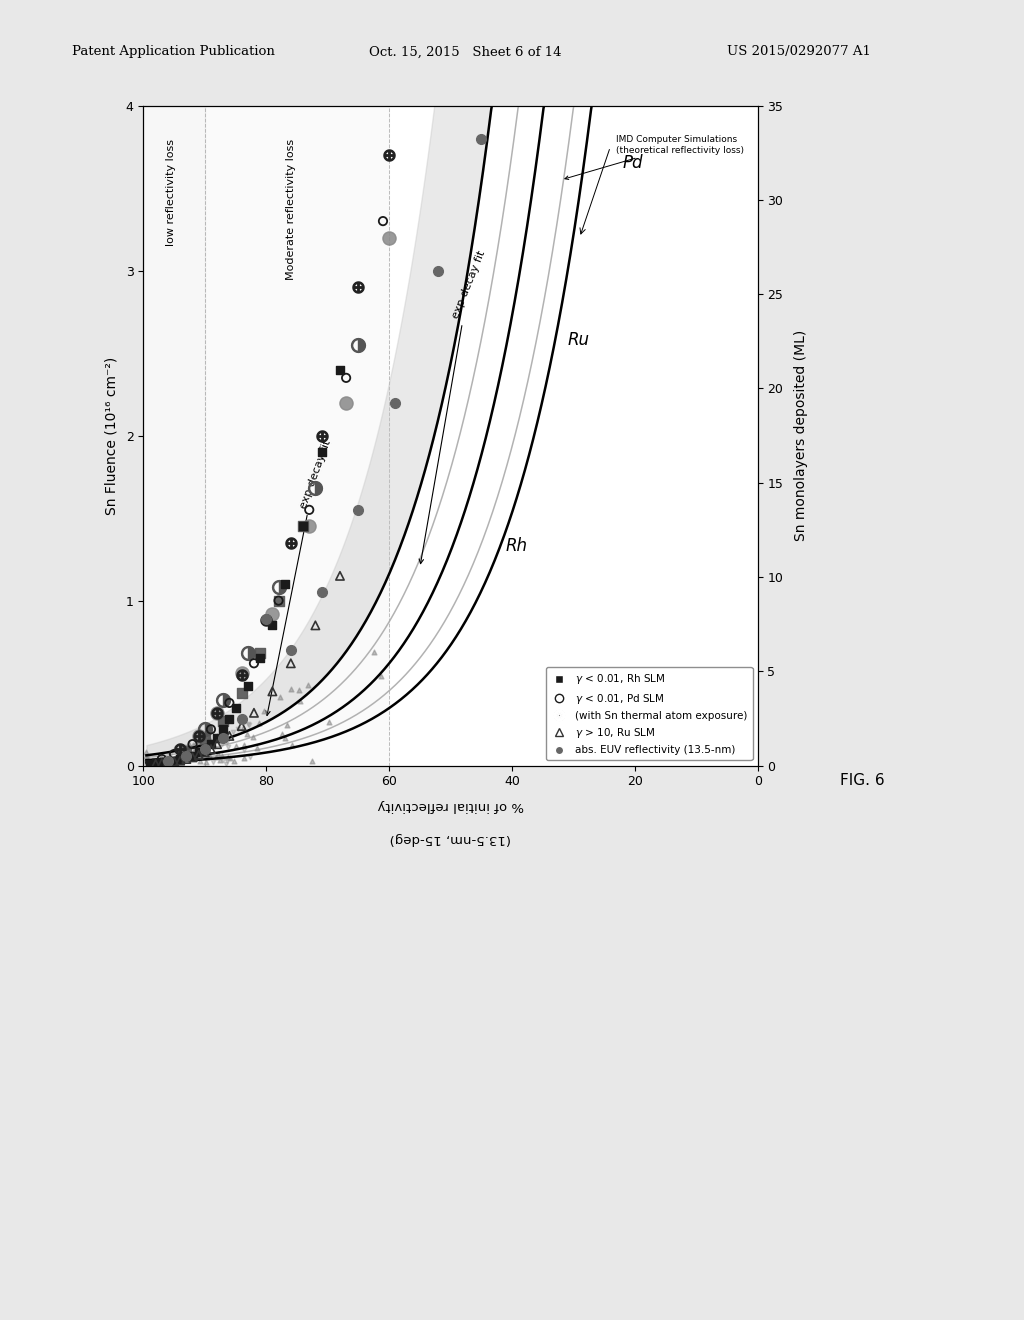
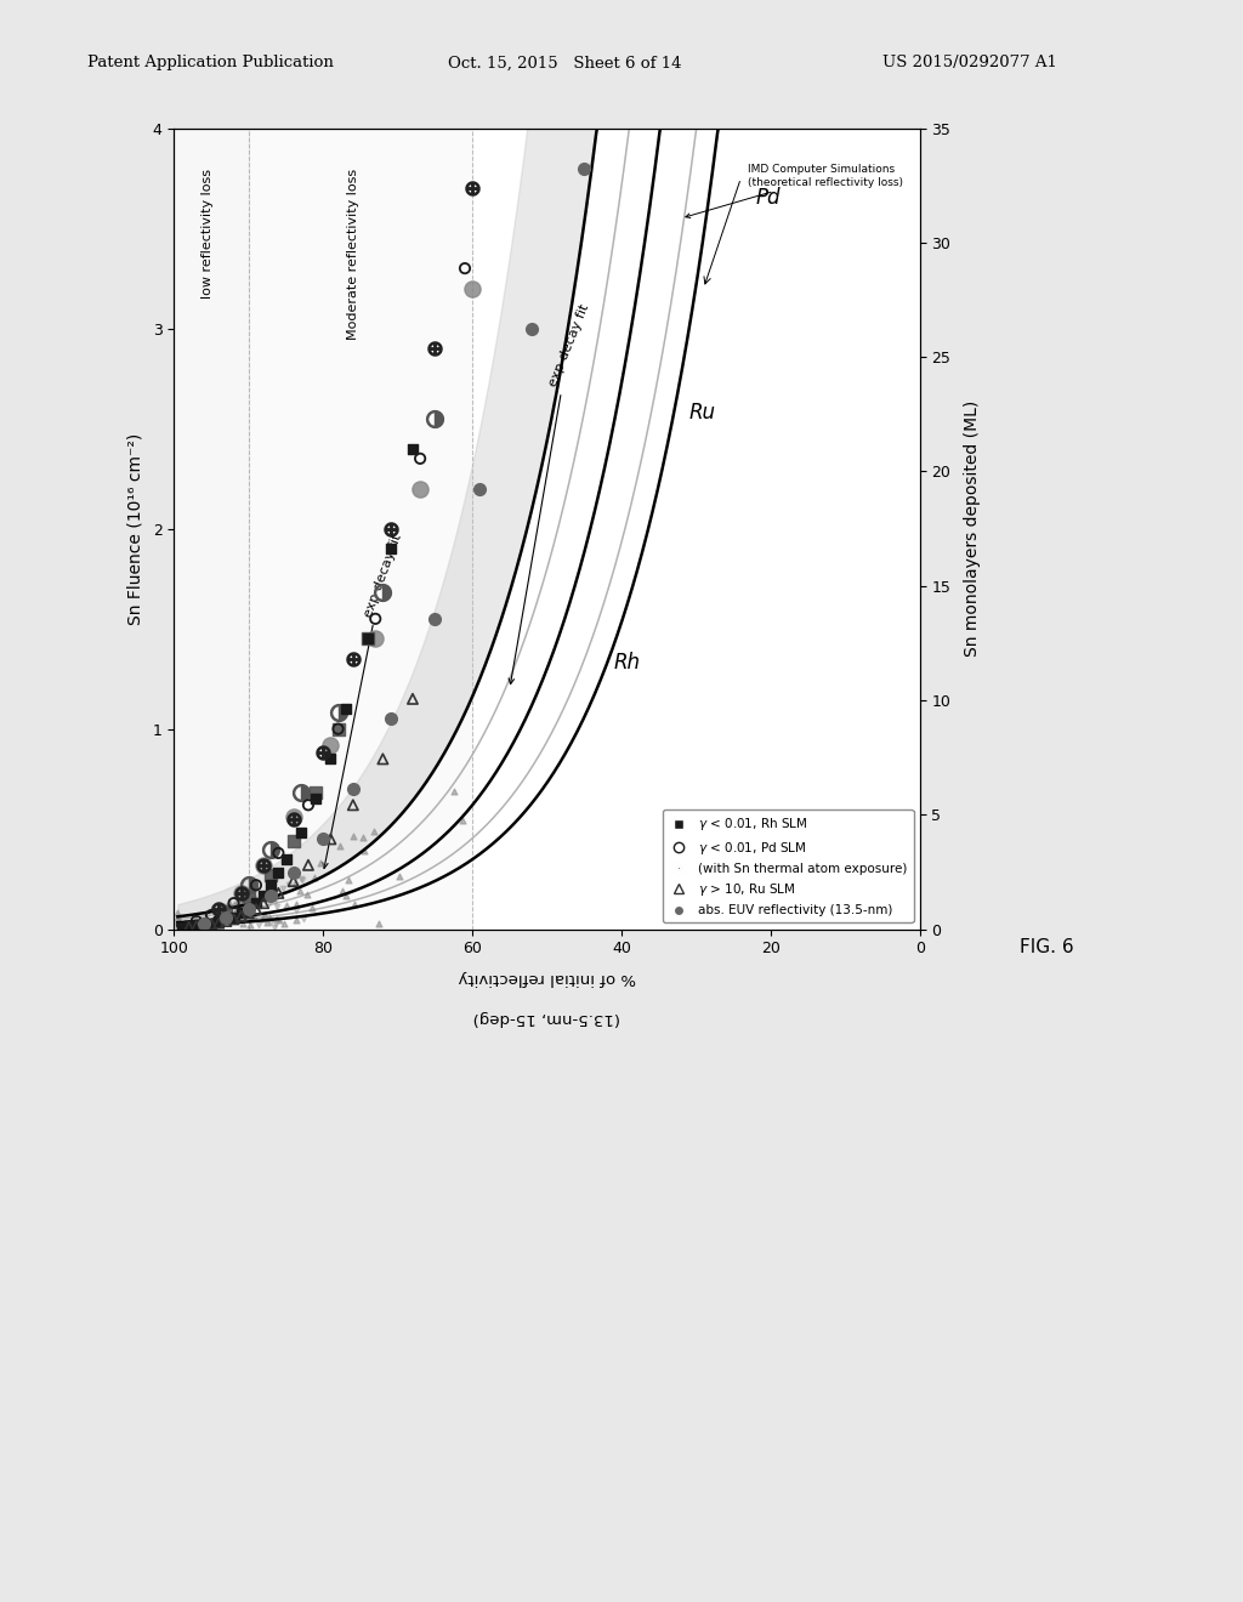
abs. EUV reflectivity (13.5-nm)/80: 0.89 -> 0.45
